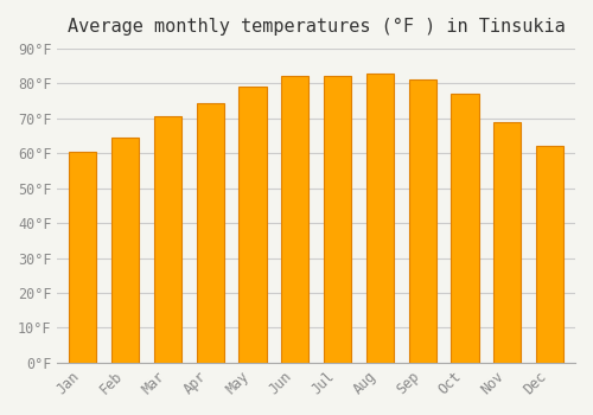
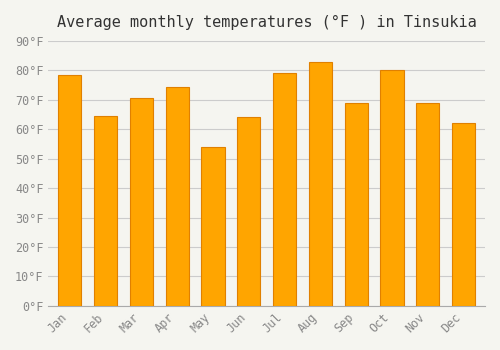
Jan: 60.5°F -> 78.5°F
May: 79.0°F -> 54.0°F
Jun: 82.0°F -> 64.0°F
Jul: 82.0°F -> 79.0°F
Sep: 81.0°F -> 69.0°F
Oct: 77.0°F -> 80.0°F
